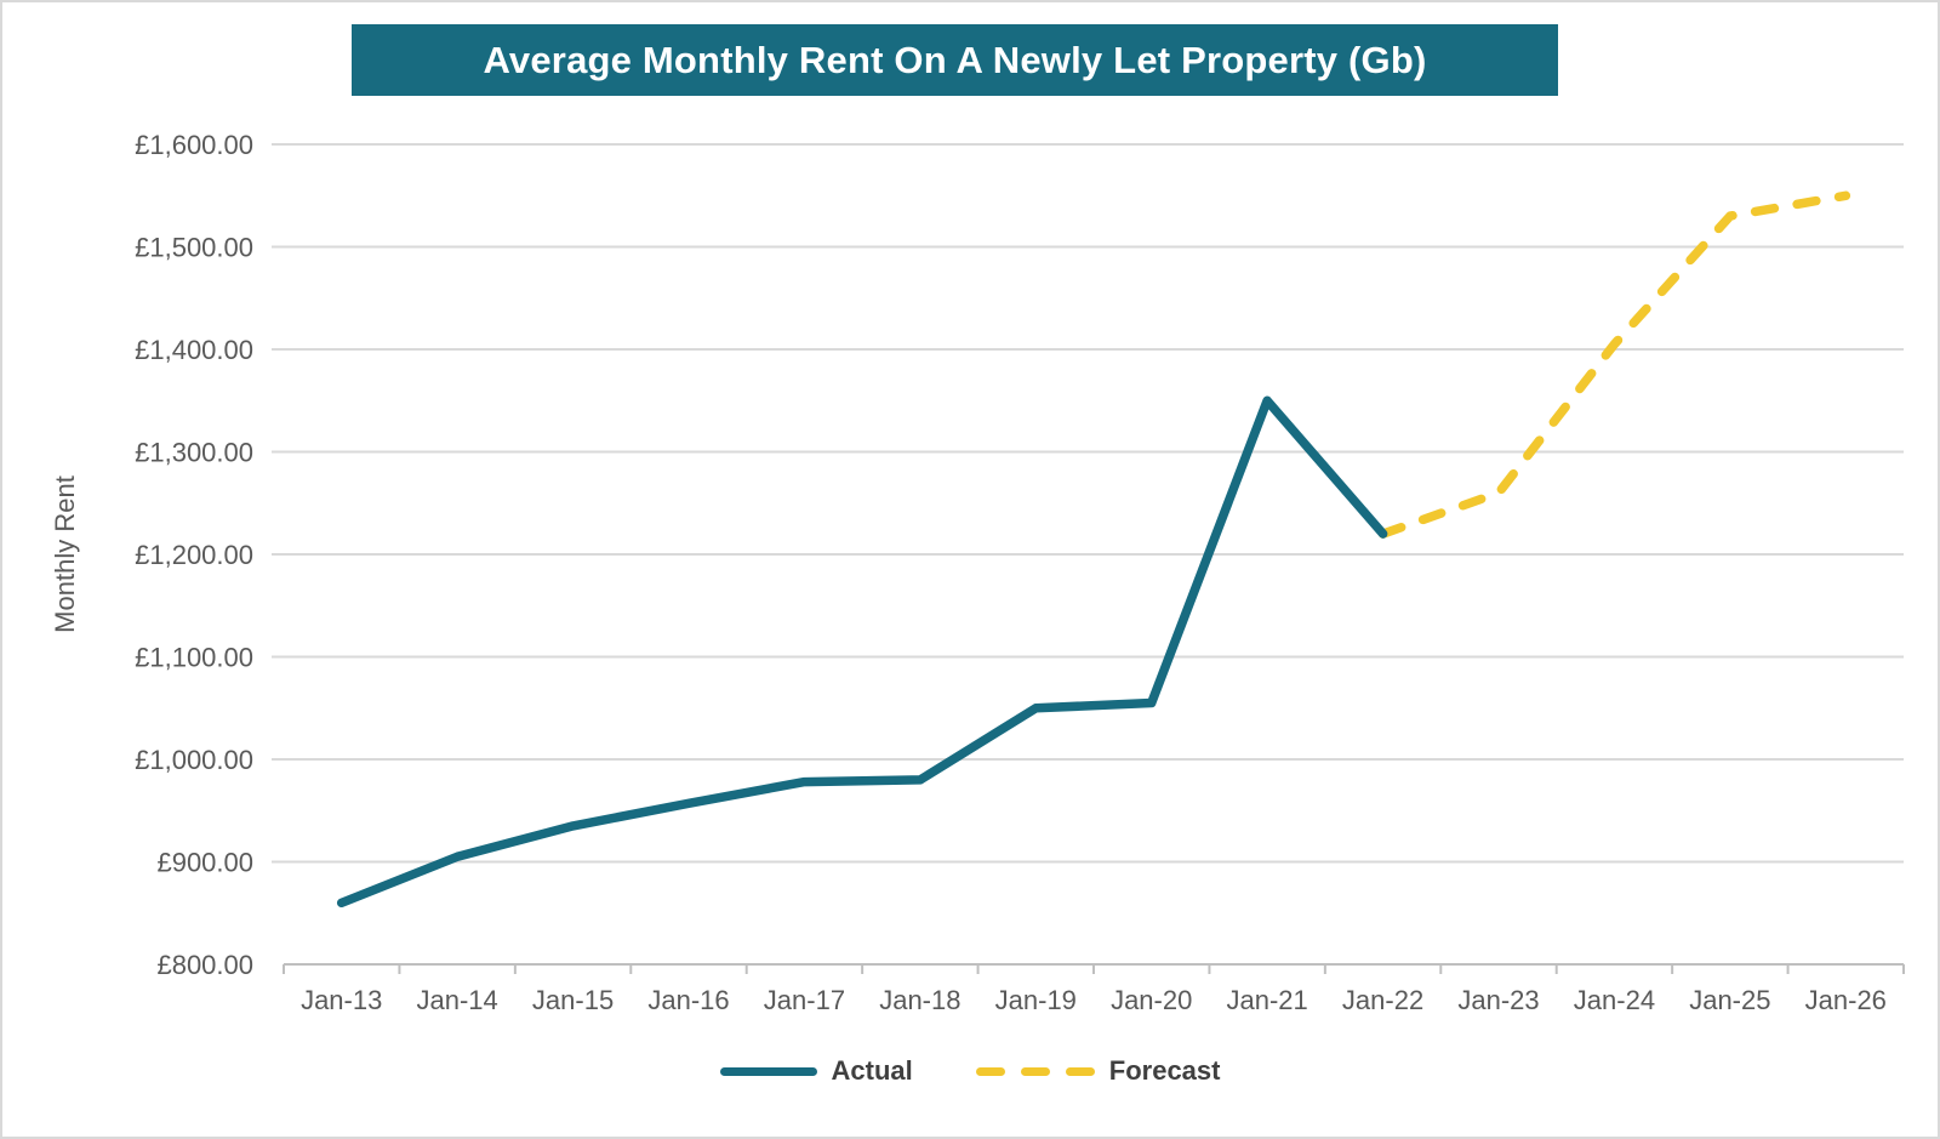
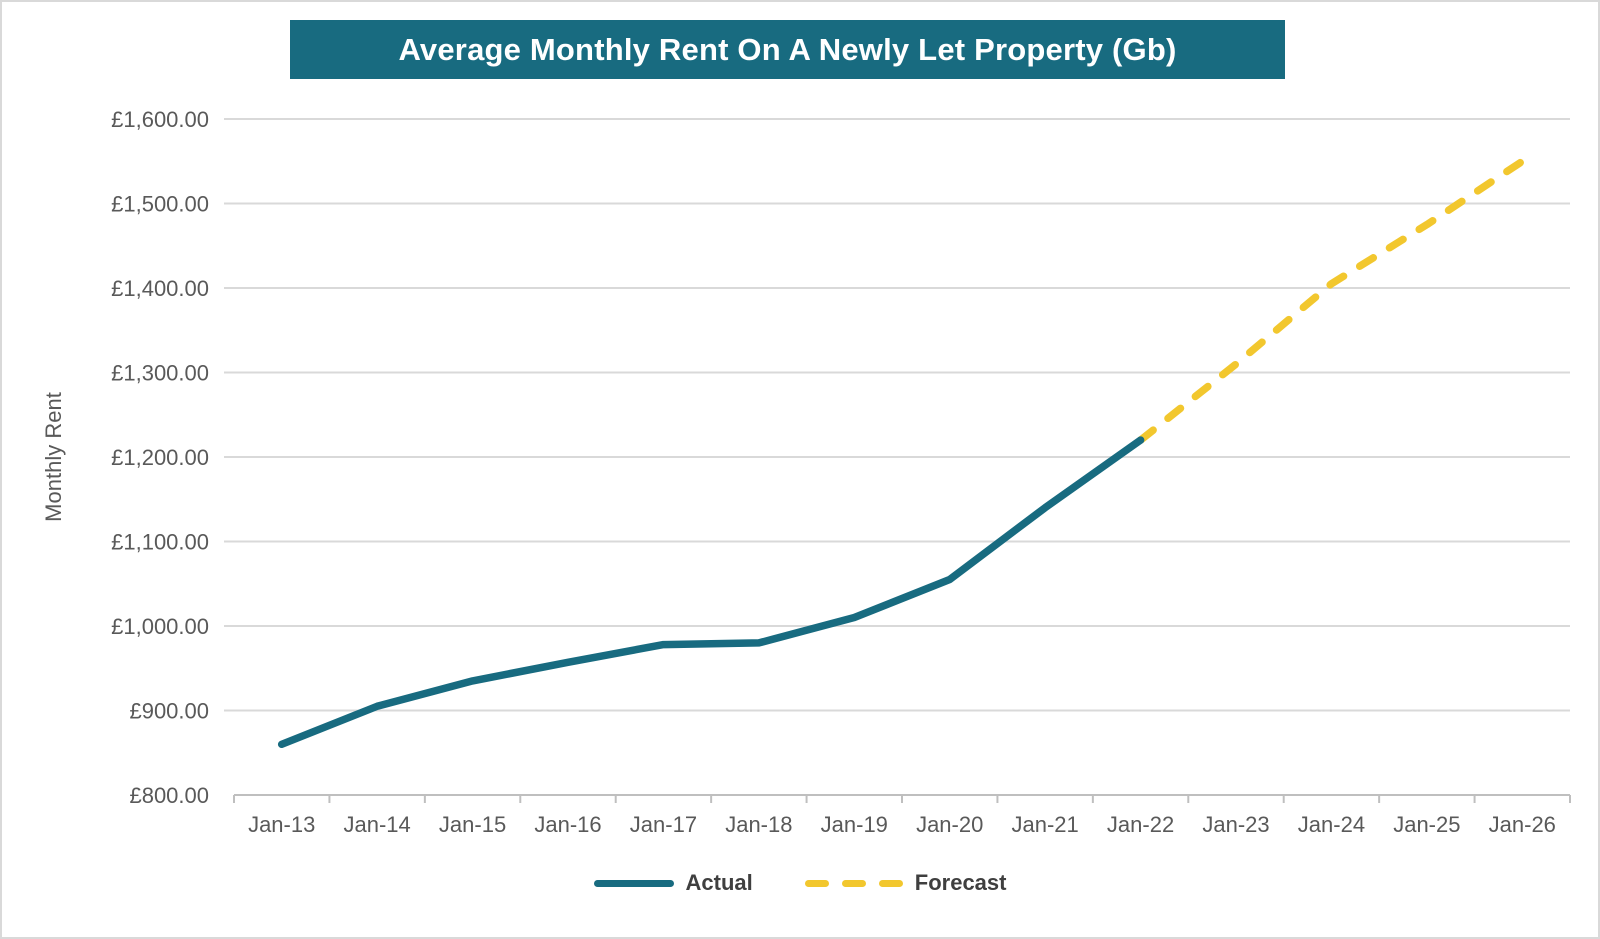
Actual/Jan-19: £1050 -> £1010
Actual/Jan-21: £1350 -> £1140
Forecast/Jan-23: £1260 -> £1310
Forecast/Jan-25: £1530 -> £1480
